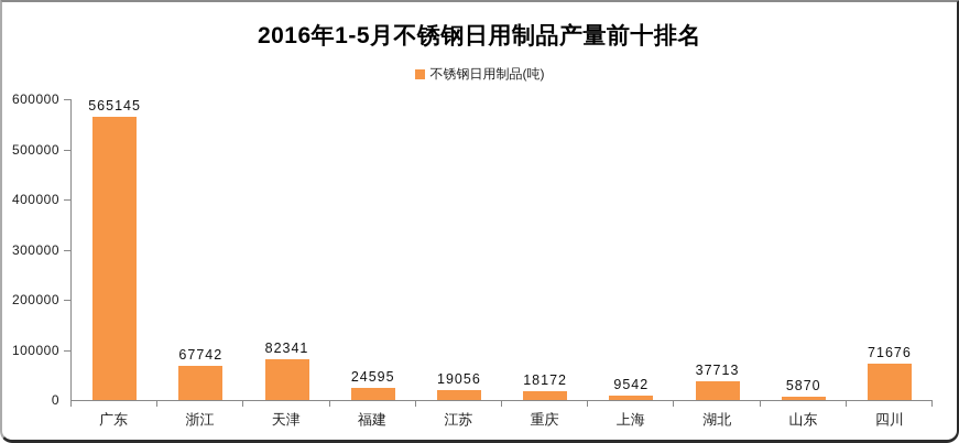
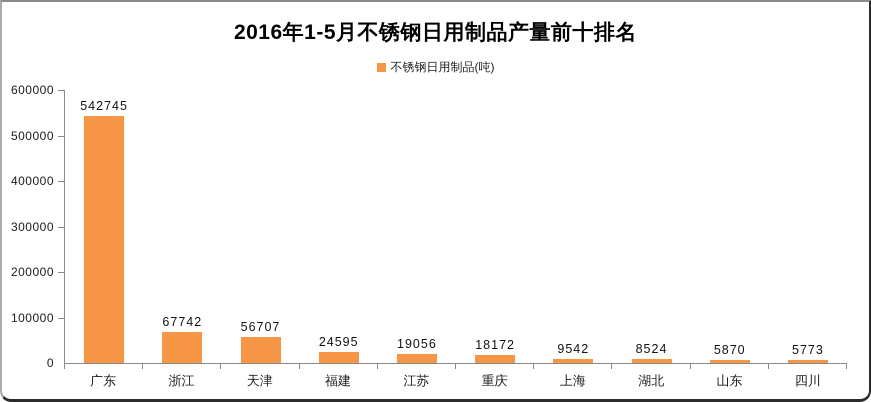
广东: 565145 -> 542745
天津: 82341 -> 56707
湖北: 37713 -> 8524
四川: 71676 -> 5773
